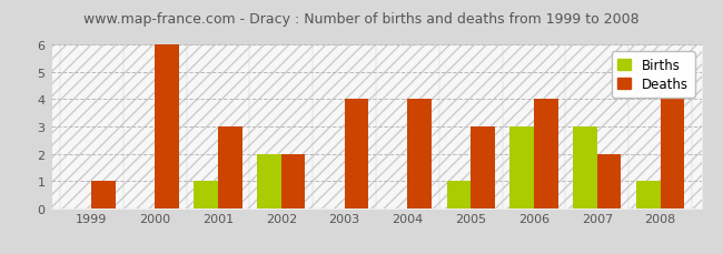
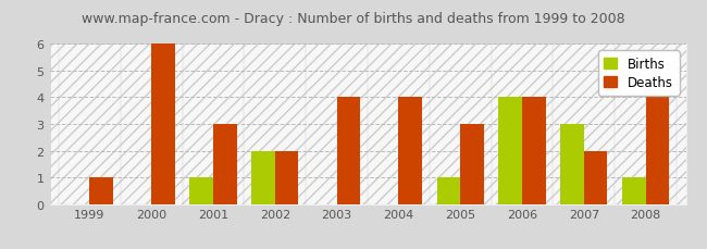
Births/2006: 3 -> 4
